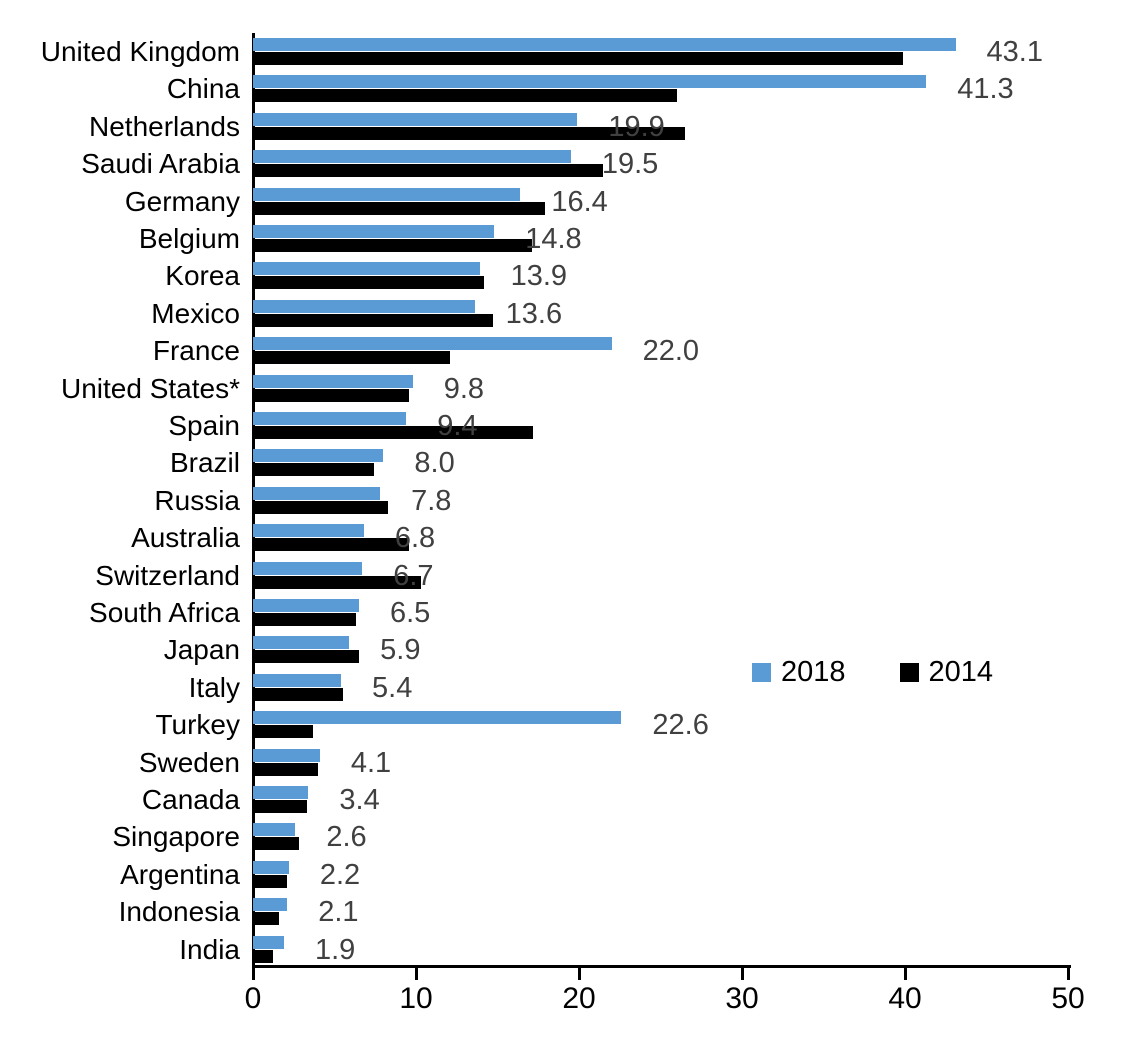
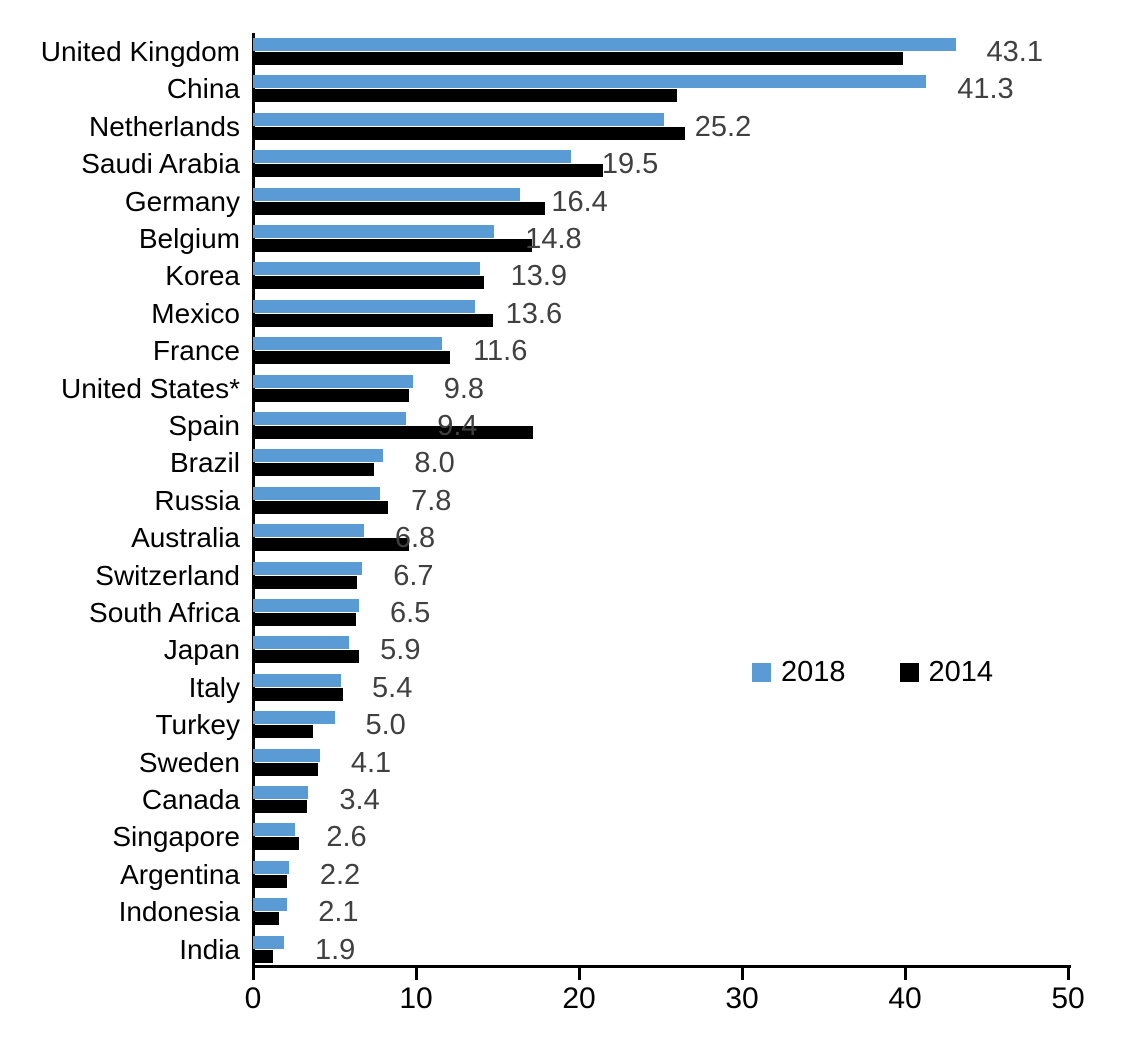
2018/Netherlands: 19.9 -> 25.2
2018/France: 22.0 -> 11.6
2014/Switzerland: 10.3 -> 6.4
2018/Turkey: 22.6 -> 5.0
